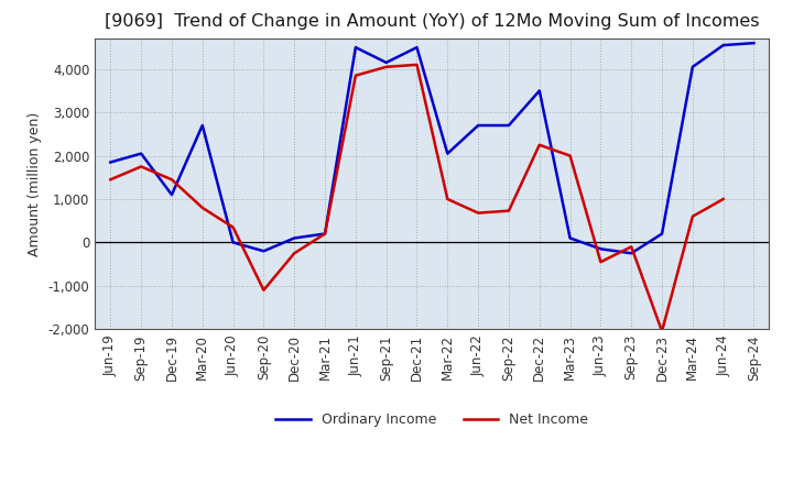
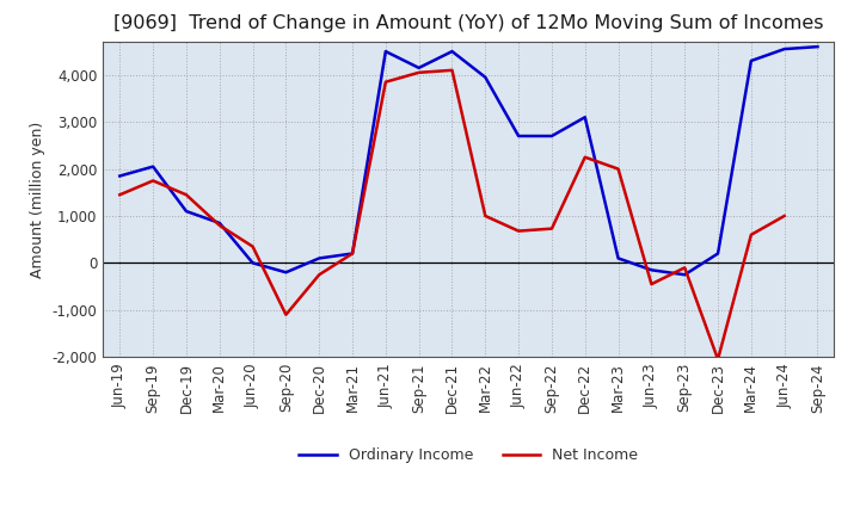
Ordinary Income/Mar-20: 2,700 -> 850
Ordinary Income/Mar-22: 2,050 -> 3,950
Ordinary Income/Dec-22: 3,500 -> 3,100
Ordinary Income/Mar-24: 4,050 -> 4,300
